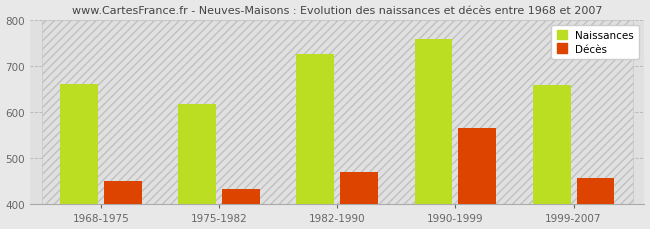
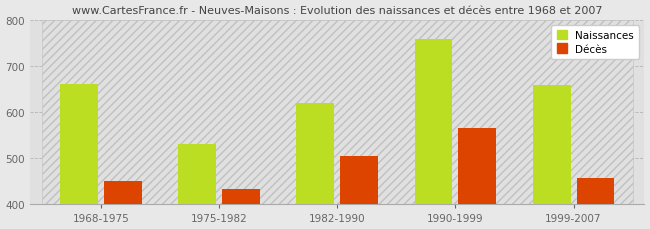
Naissances/1975-1982: 617 -> 530
Naissances/1982-1990: 725 -> 620
Décès/1982-1990: 470 -> 505
